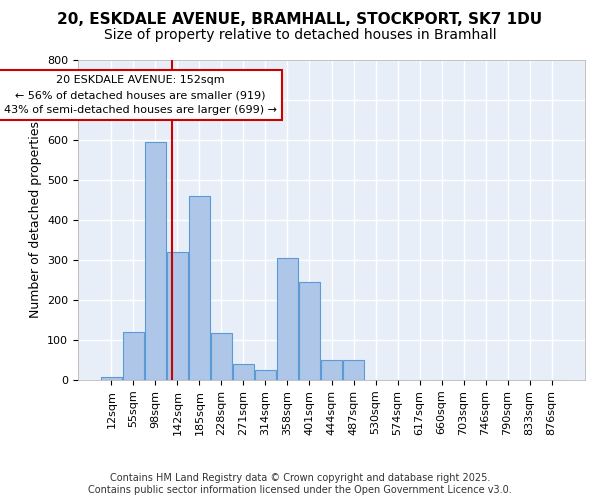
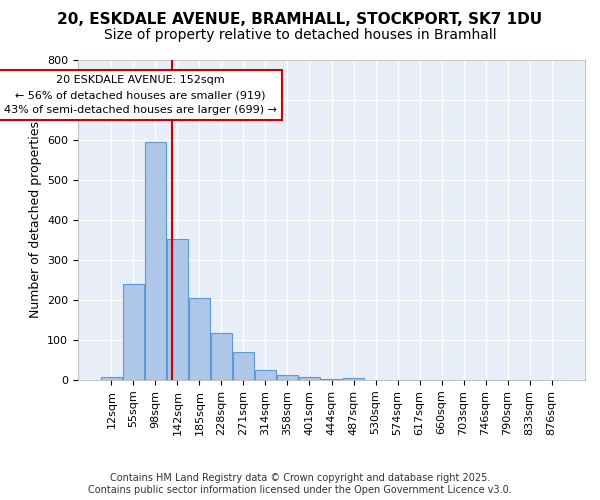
55sqm: 120 -> 240
142sqm: 320 -> 353
185sqm: 460 -> 205
271sqm: 40 -> 70
358sqm: 305 -> 13
401sqm: 245 -> 8
444sqm: 50 -> 3
487sqm: 50 -> 5
